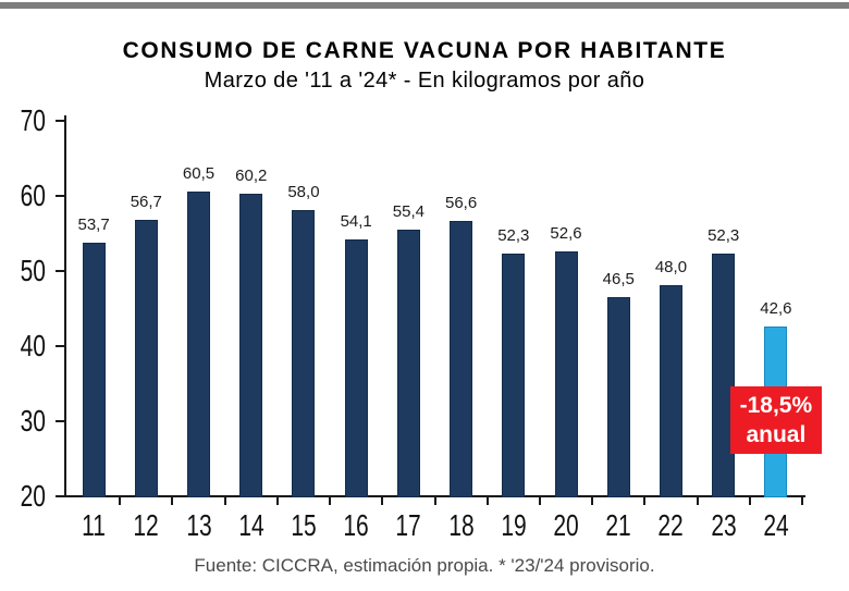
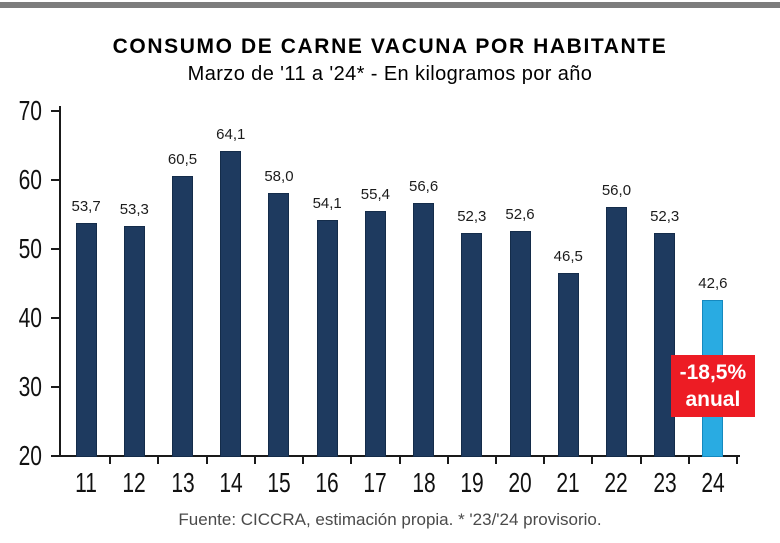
12: 56,7 -> 53,3
14: 60,2 -> 64,1
22: 48,0 -> 56,0
